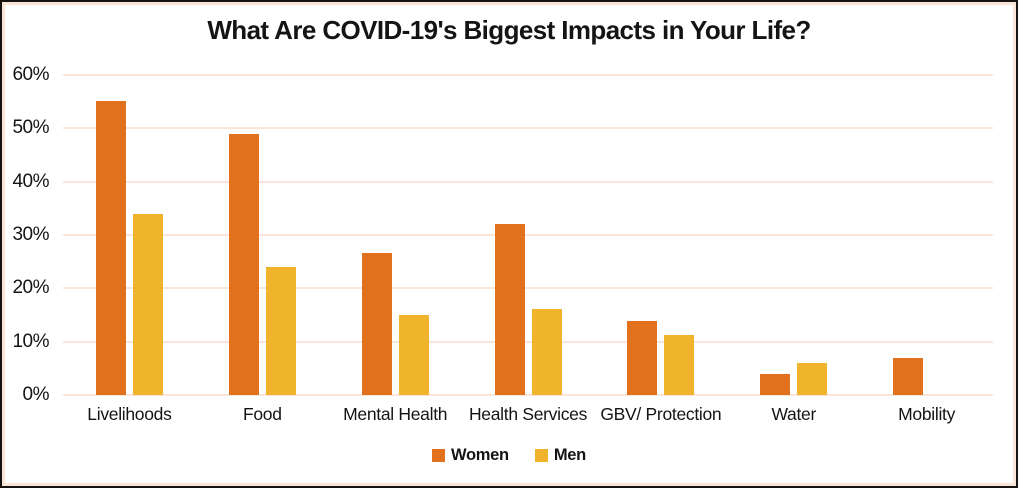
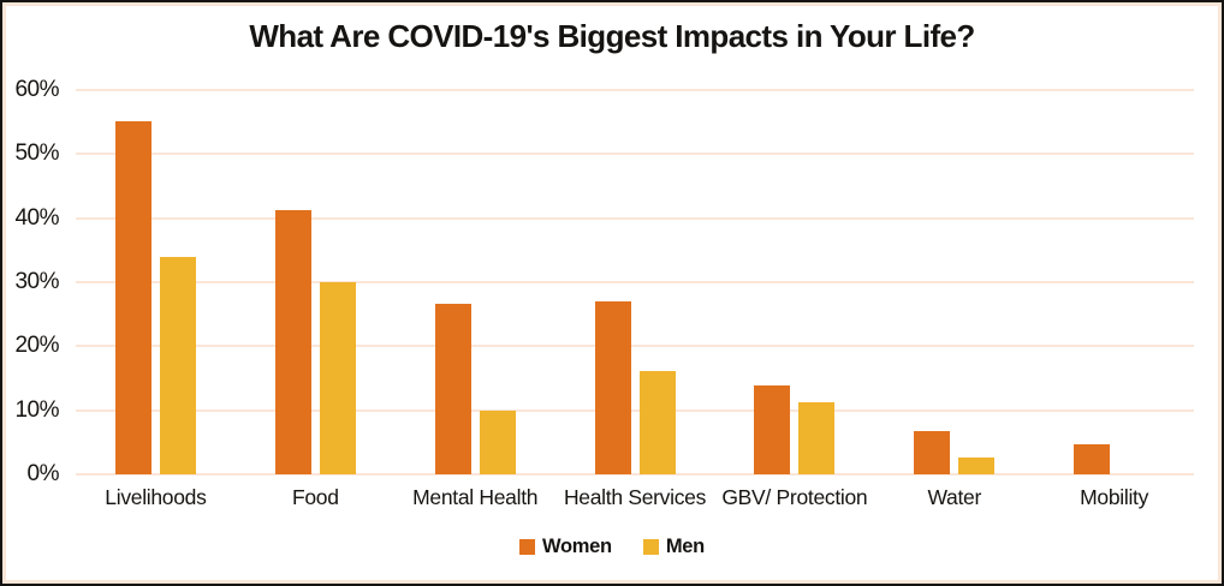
Women/Food: 49% -> 41%
Men/Food: 24% -> 30%
Men/Mental Health: 15% -> 10%
Women/Health Services: 32% -> 27%
Women/Water: 4% -> 7%
Men/Water: 6% -> 3%
Women/Mobility: 7% -> 5%
